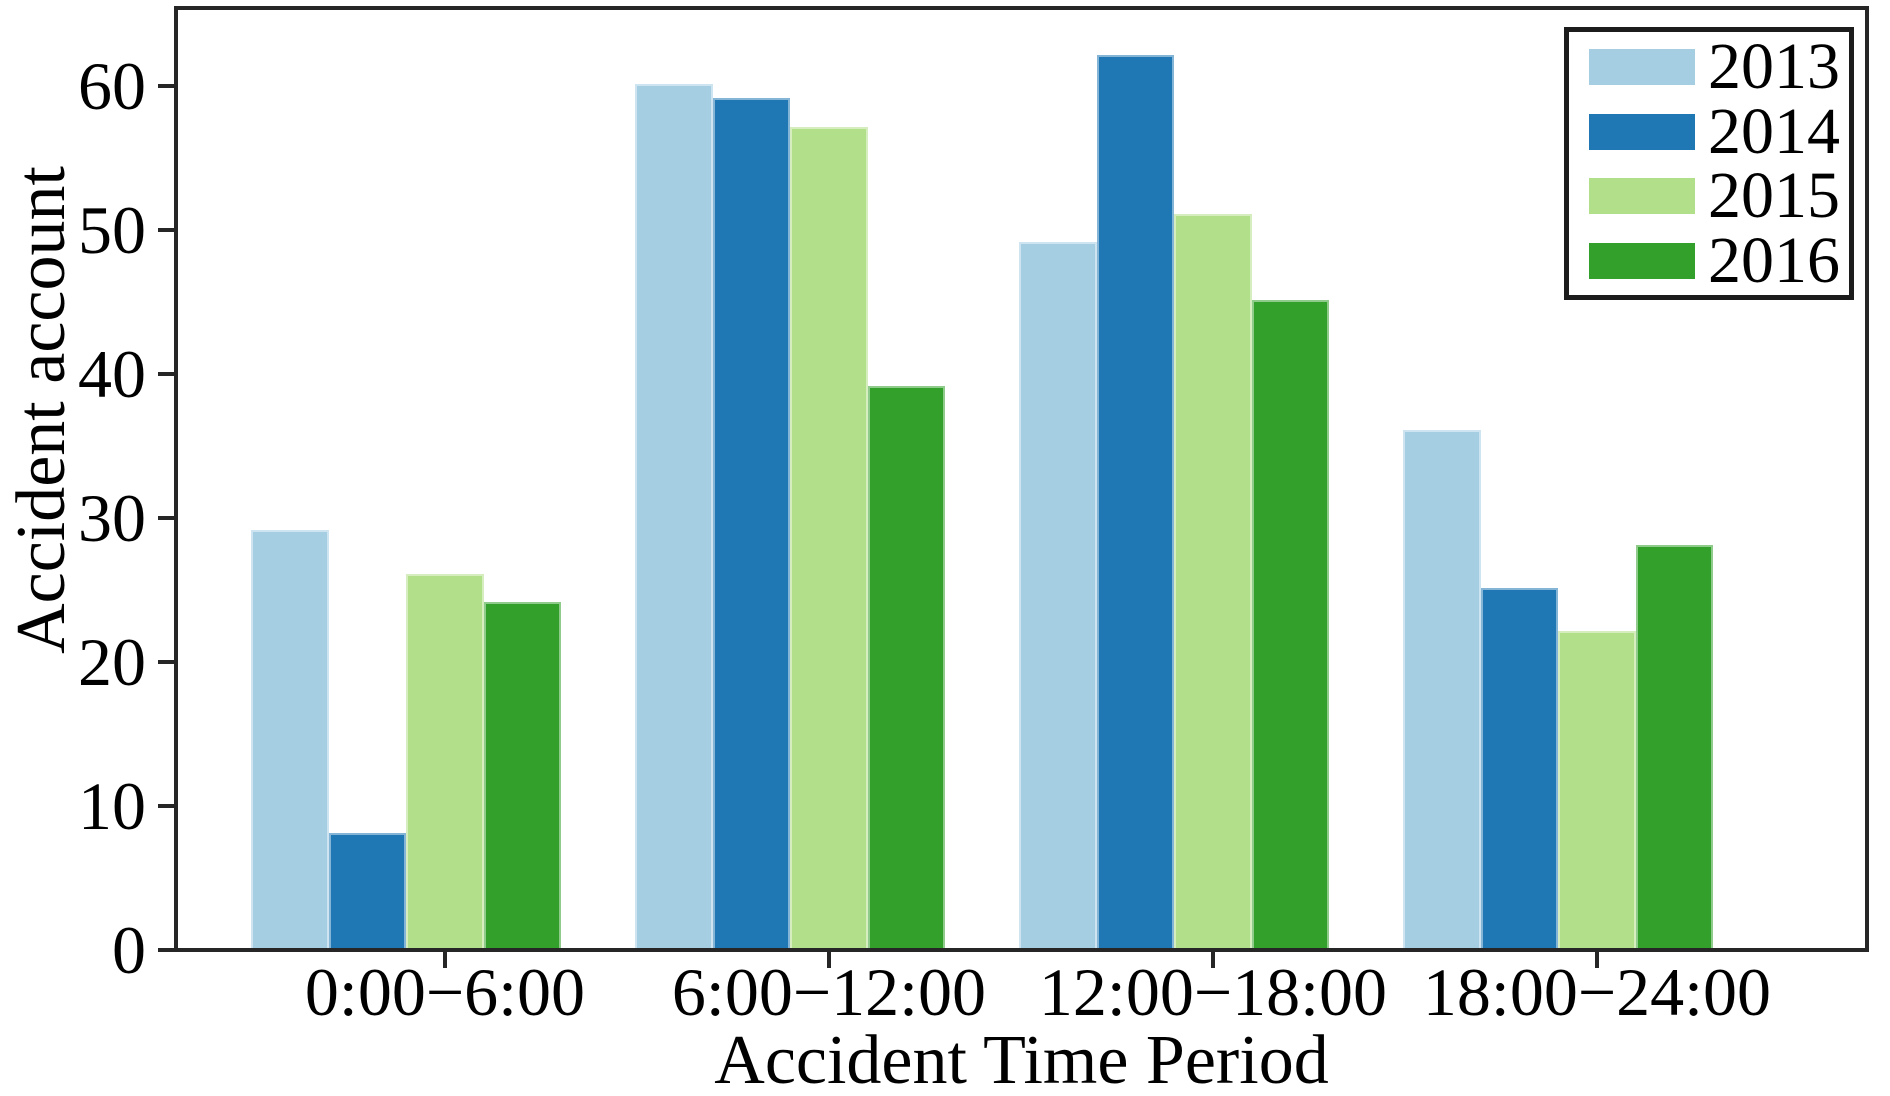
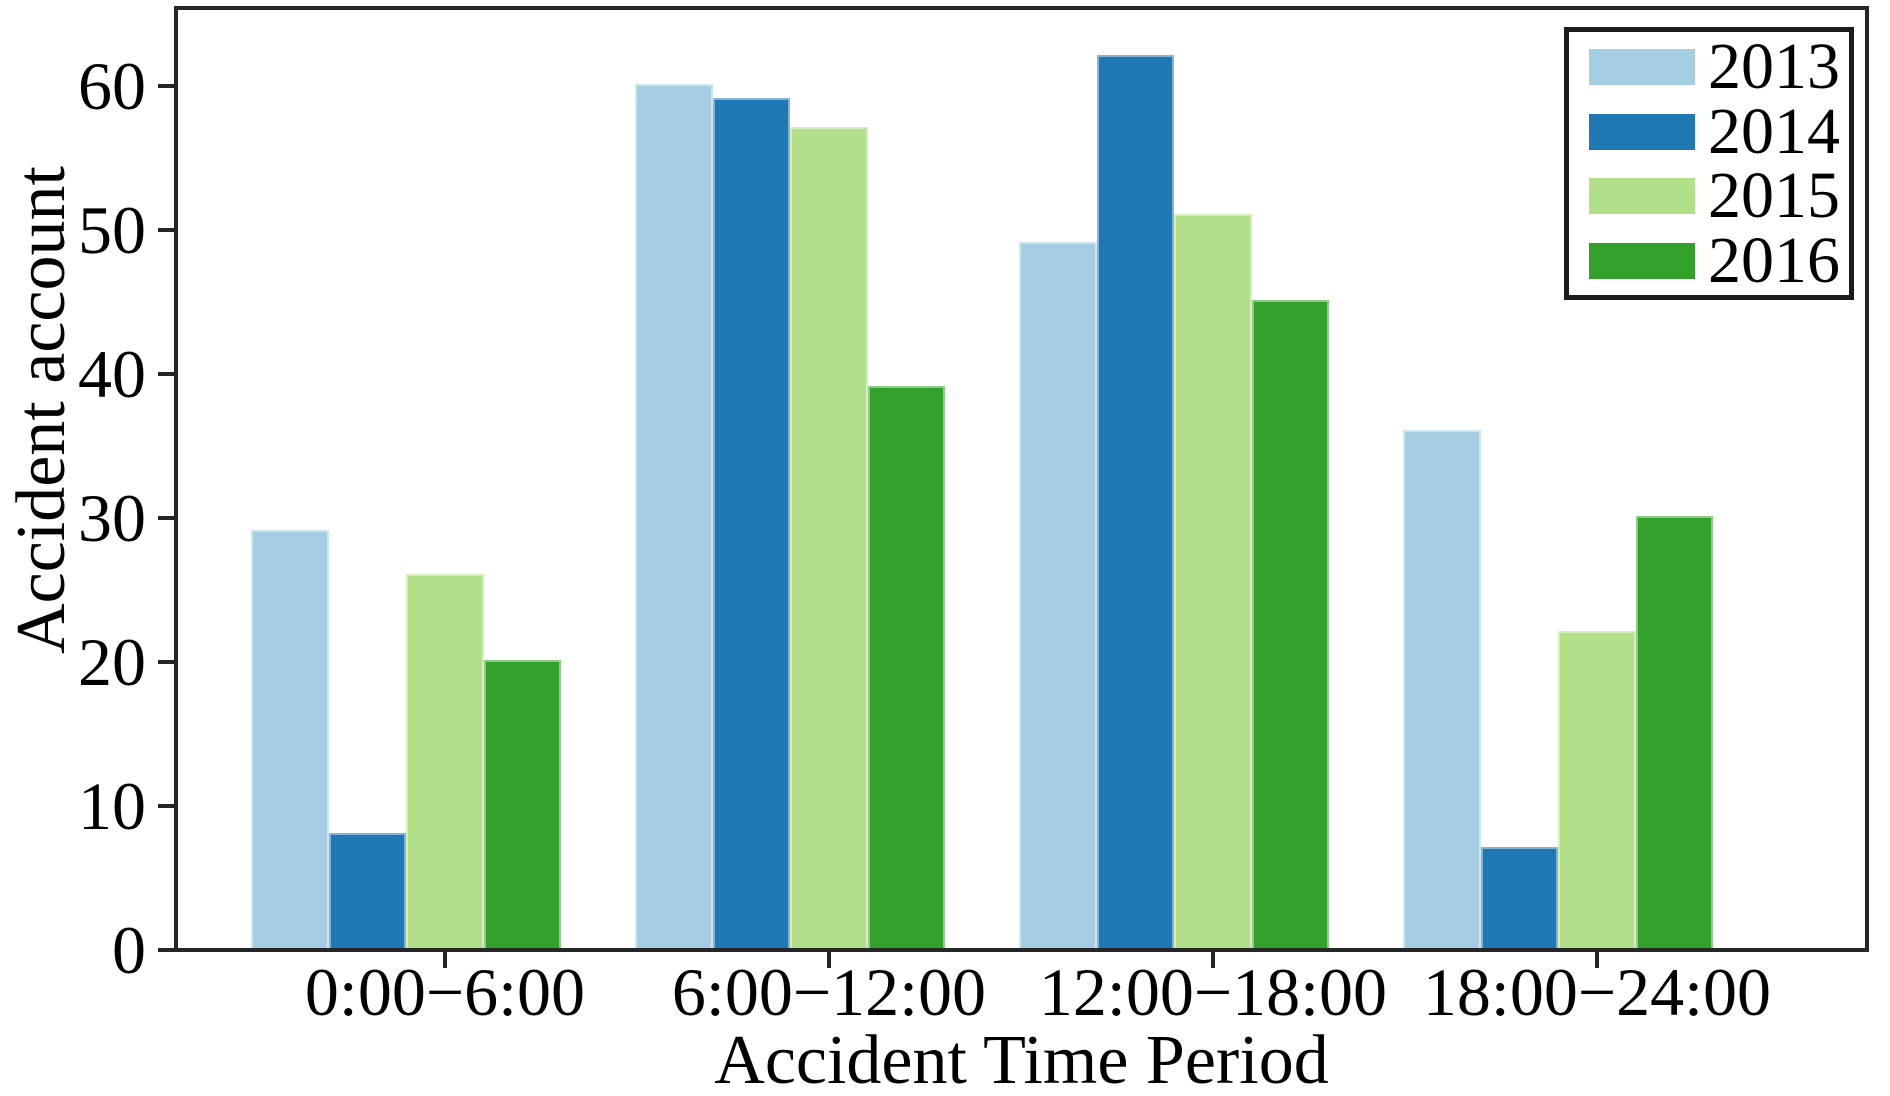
2016/0:00−6:00: 24 -> 20
2014/18:00−24:00: 25 -> 7
2016/18:00−24:00: 28 -> 30
